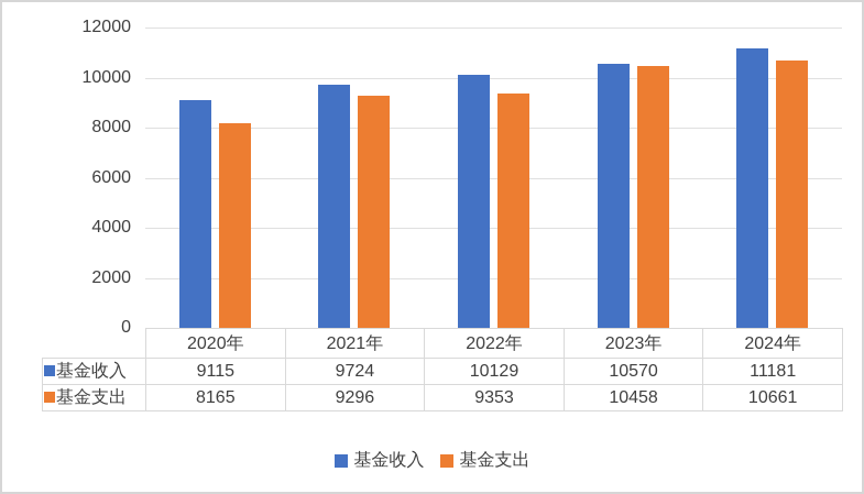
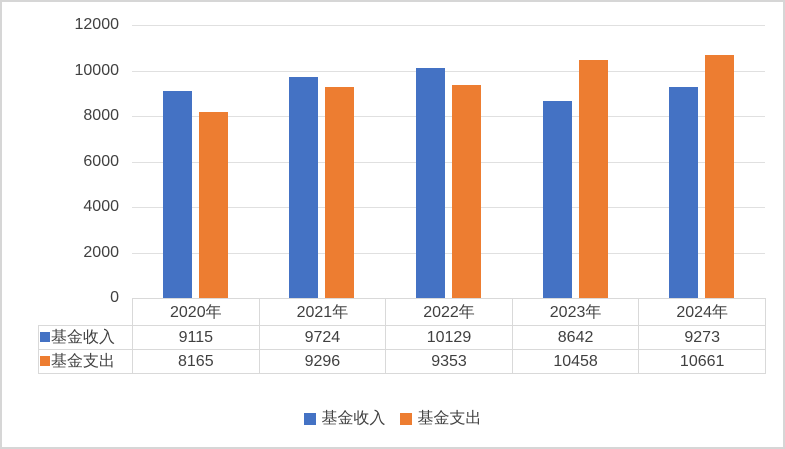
基金收入/2023年: 10570 -> 8642
基金收入/2024年: 11181 -> 9273
